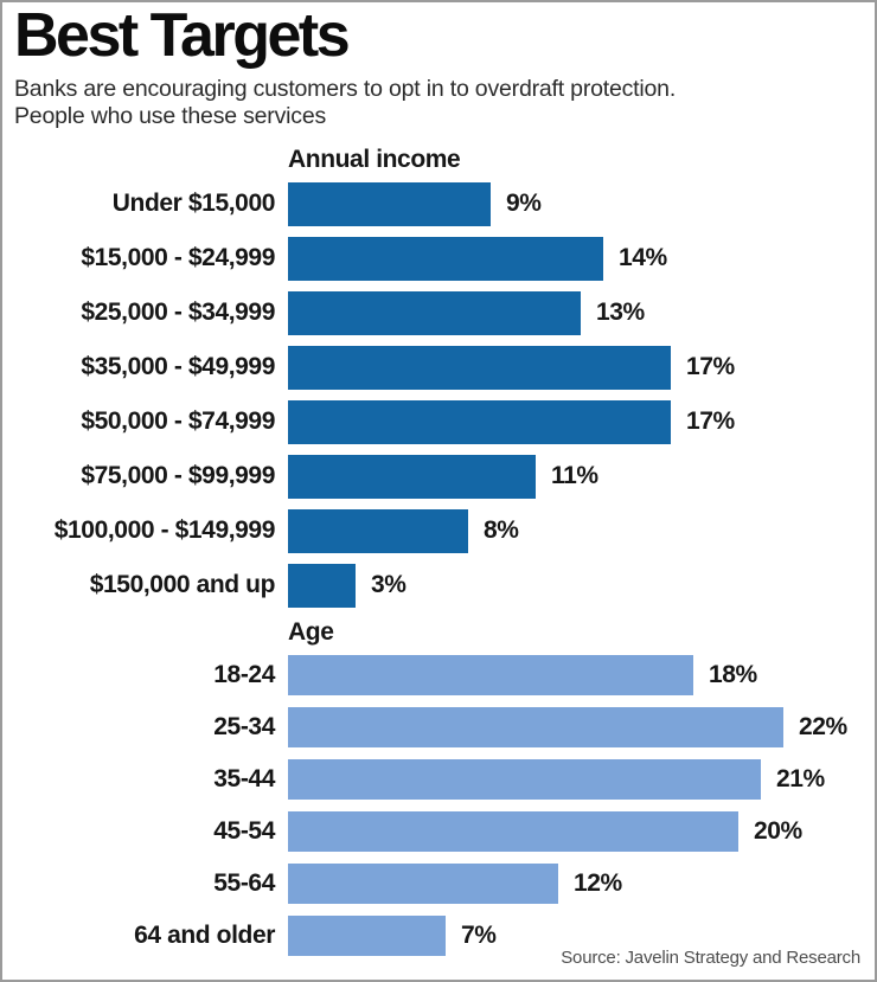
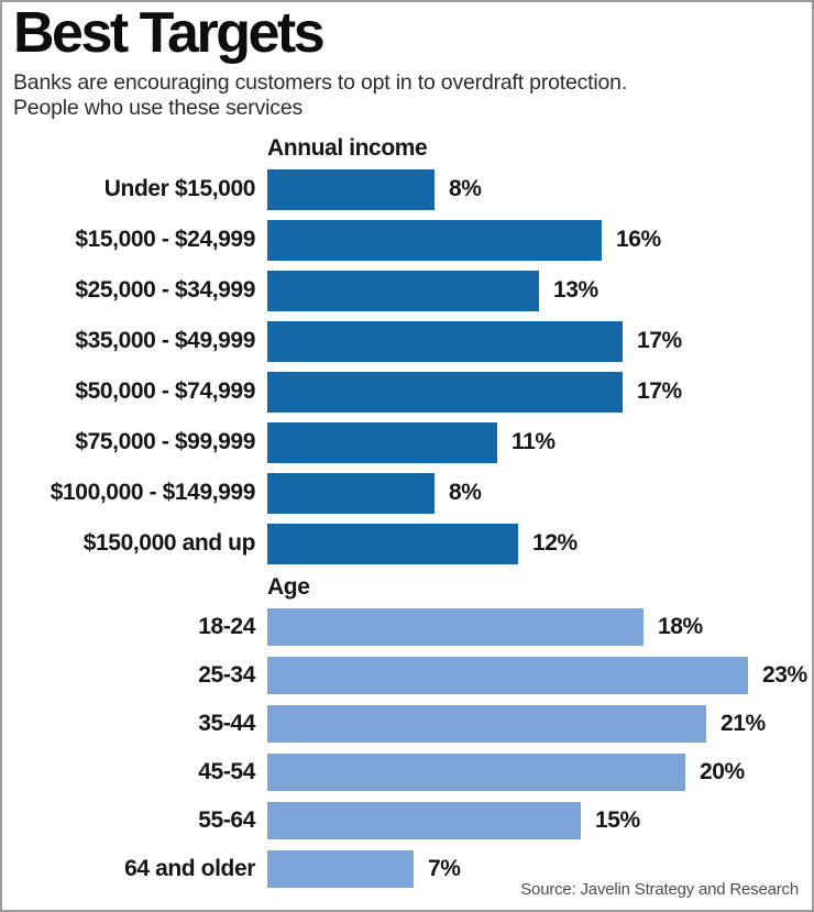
Annual income/Under $15,000: 9% -> 8%
Annual income/$15,000 - $24,999: 14% -> 16%
Annual income/$150,000 and up: 3% -> 12%
Age/25-34: 22% -> 23%
Age/55-64: 12% -> 15%
